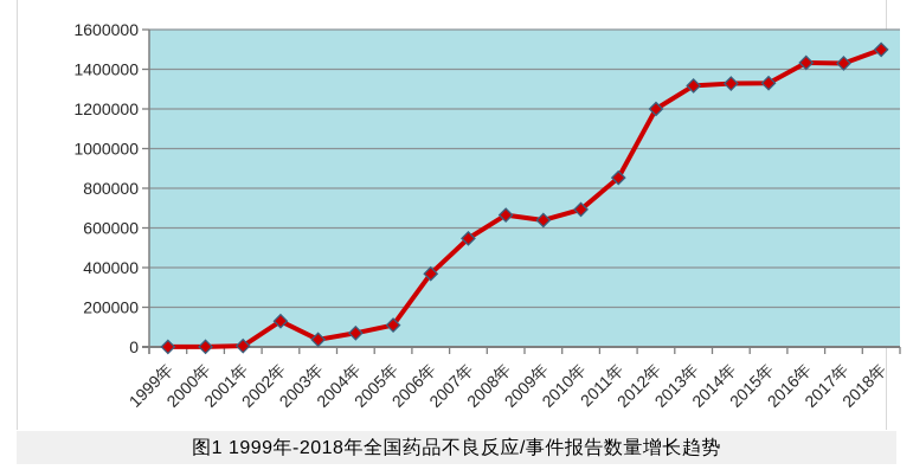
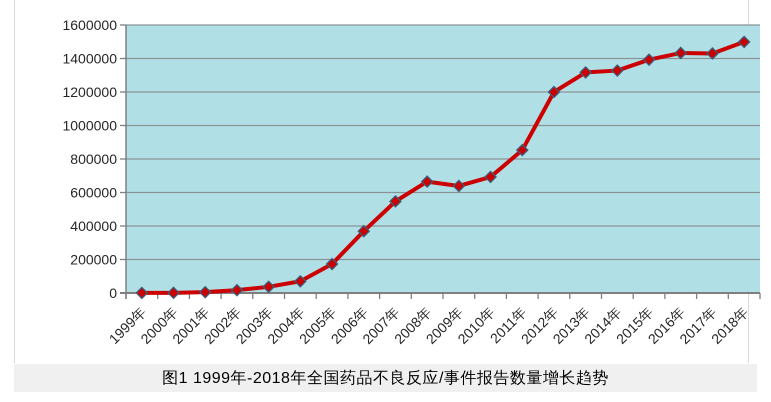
2002年: 130000 -> 20000
2005年: 110000 -> 170000
2015年: 1330000 -> 1390000
